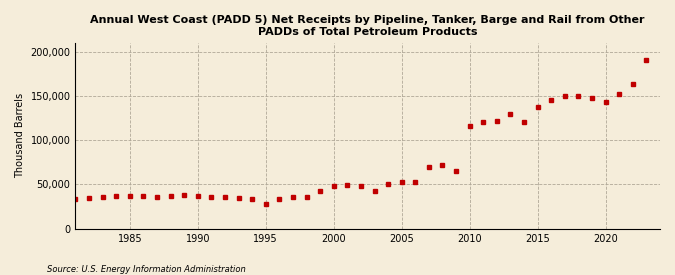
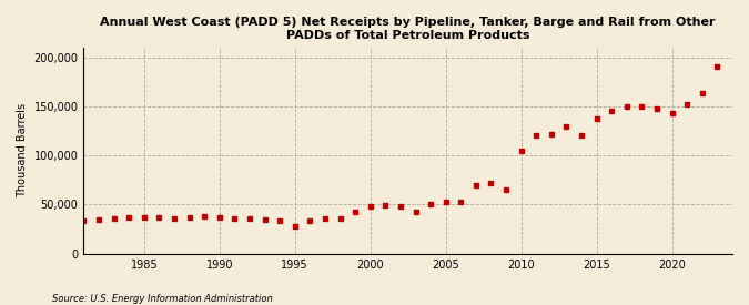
2010: 116,000 -> 105,000
